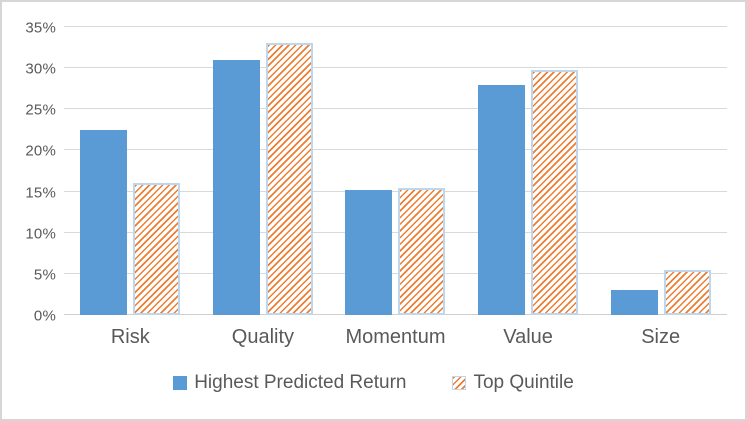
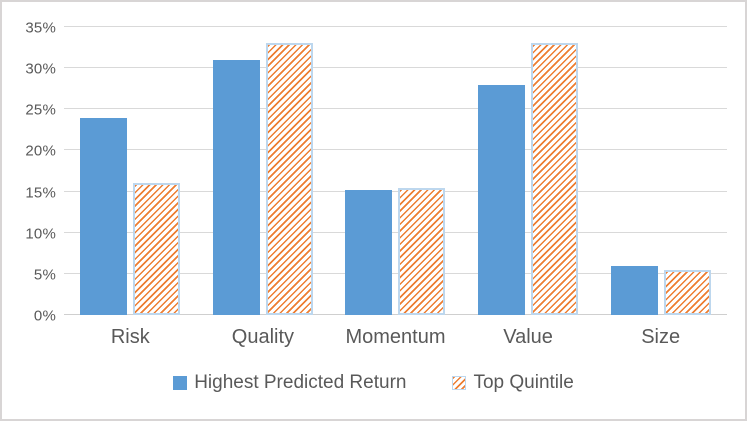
Highest Predicted Return/Risk: 22% -> 24%
Top Quintile/Value: 30% -> 33%
Highest Predicted Return/Size: 3% -> 6%
